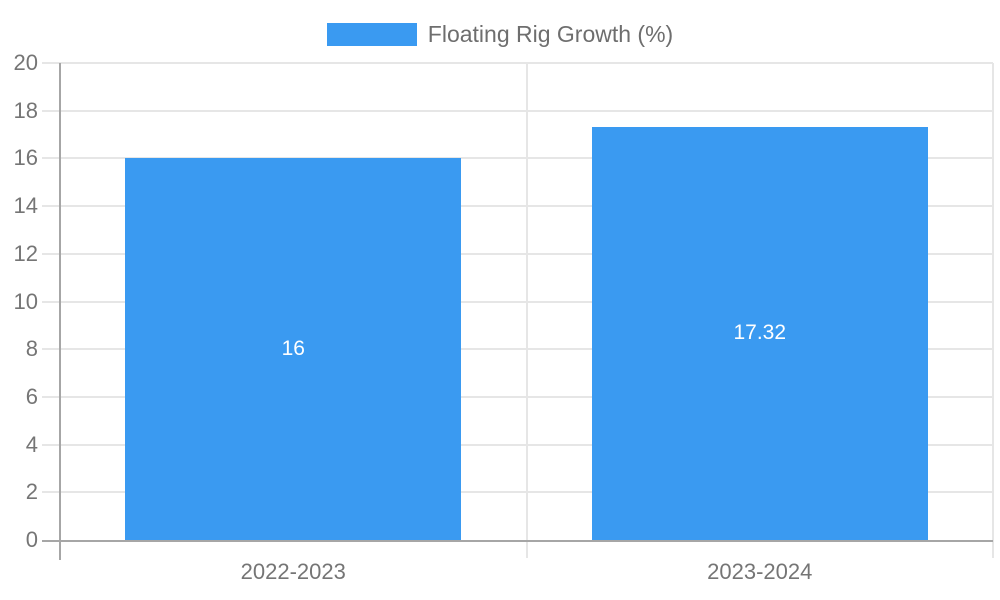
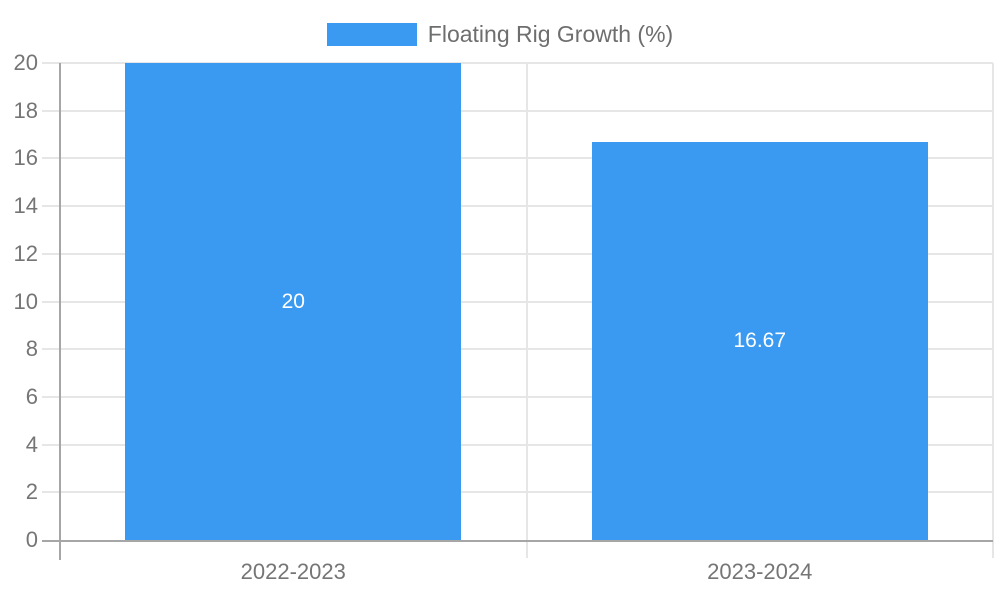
2022-2023: 16 -> 20
2023-2024: 17.32 -> 16.67
